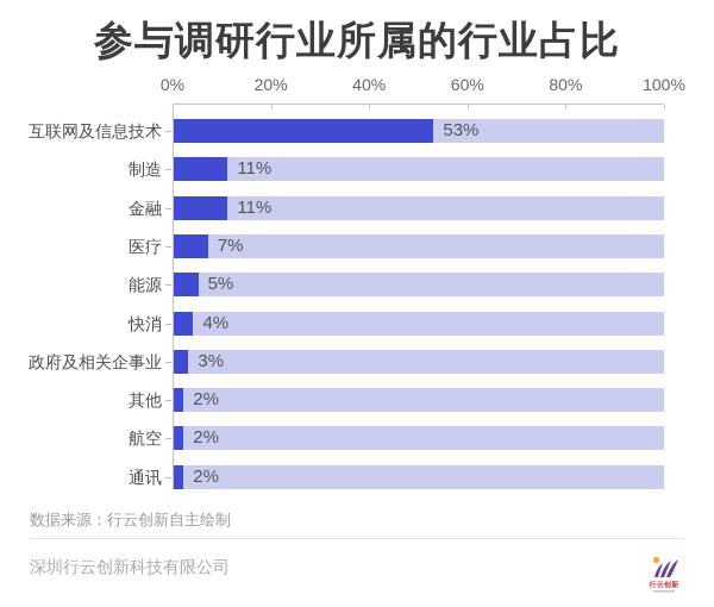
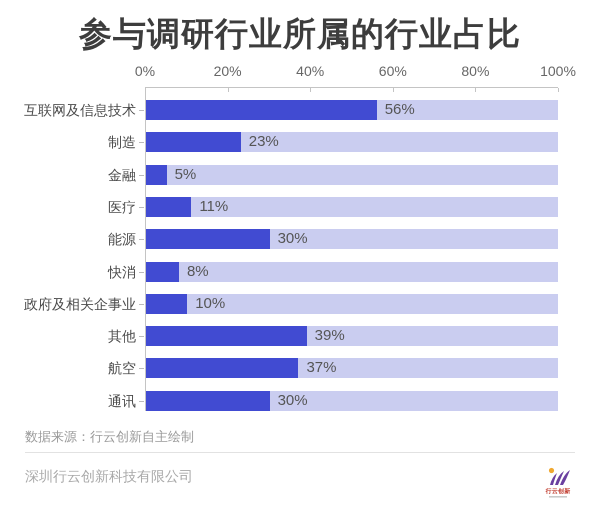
互联网及信息技术: 53% -> 56%
制造: 11% -> 23%
金融: 11% -> 5%
医疗: 7% -> 11%
能源: 5% -> 30%
快消: 4% -> 8%
政府及相关企事业: 3% -> 10%
其他: 2% -> 39%
航空: 2% -> 37%
通讯: 2% -> 30%
